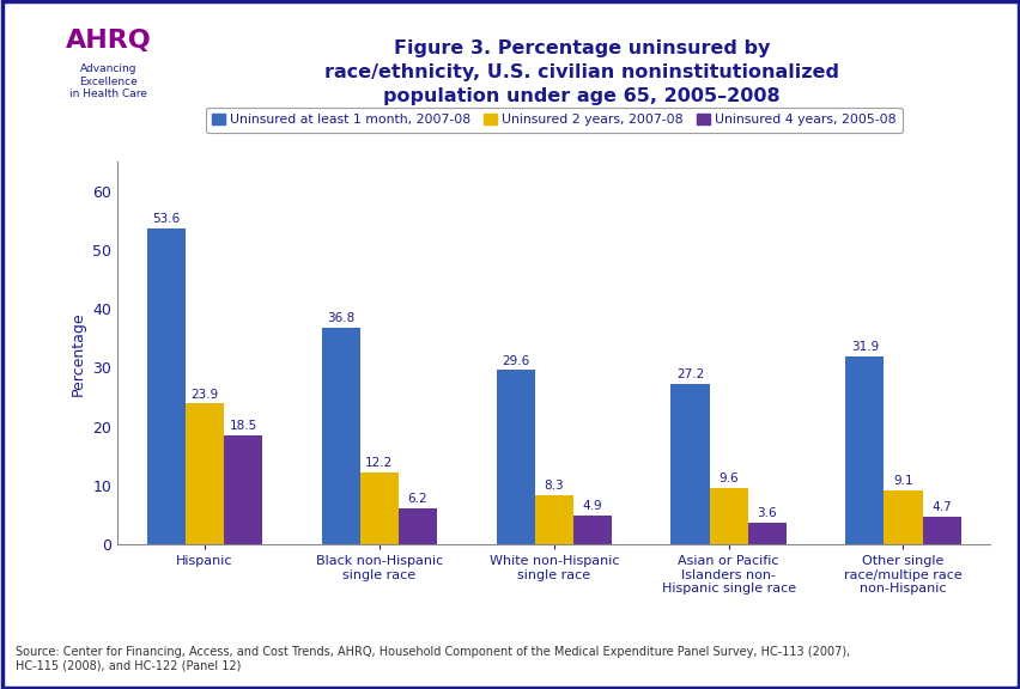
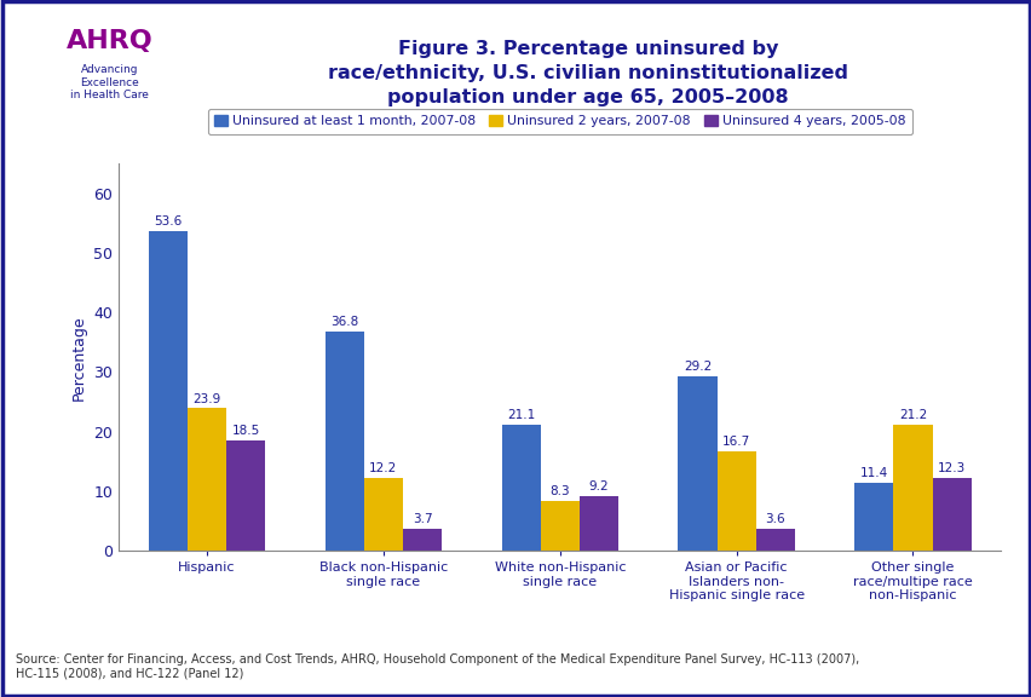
Uninsured 4 years, 2005-08/Black non-Hispanic single race: 6.2 -> 3.7
Uninsured at least 1 month, 2007-08/White non-Hispanic single race: 29.6 -> 21.1
Uninsured 4 years, 2005-08/White non-Hispanic single race: 4.9 -> 9.2
Uninsured at least 1 month, 2007-08/Asian or Pacific Islanders non- Hispanic single race: 27.2 -> 29.2
Uninsured 2 years, 2007-08/Asian or Pacific Islanders non- Hispanic single race: 9.6 -> 16.7
Uninsured at least 1 month, 2007-08/Other single race/multipe race non-Hispanic: 31.9 -> 11.4
Uninsured 2 years, 2007-08/Other single race/multipe race non-Hispanic: 9.1 -> 21.2
Uninsured 4 years, 2005-08/Other single race/multipe race non-Hispanic: 4.7 -> 12.3
